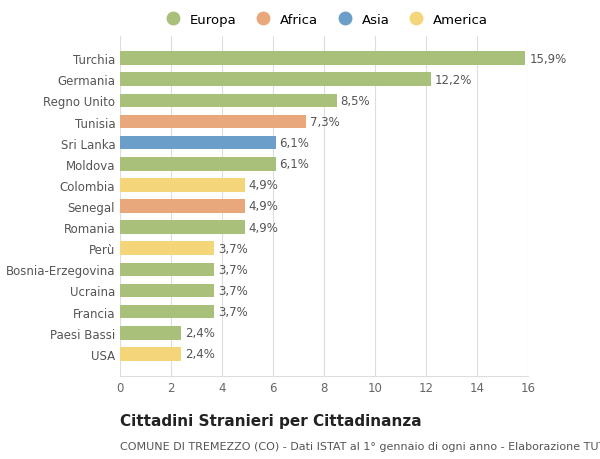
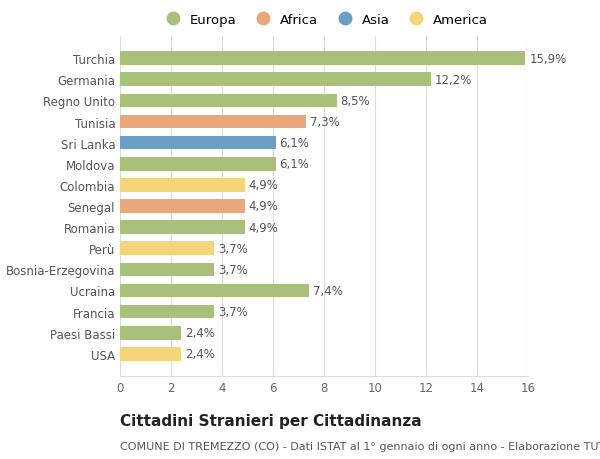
Ucraina: 3,7% -> 7,4%
